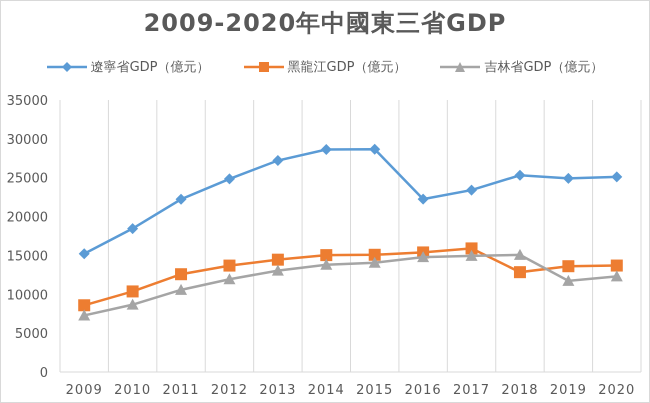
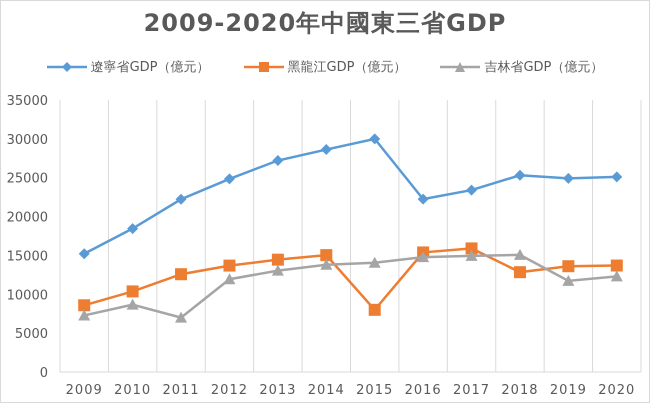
吉林省GDP（億元）/2011: 11000 -> 7000
遼寧省GDP（億元）/2015: 29000 -> 30000
黑龍江GDP（億元）/2015: 15000 -> 8000
